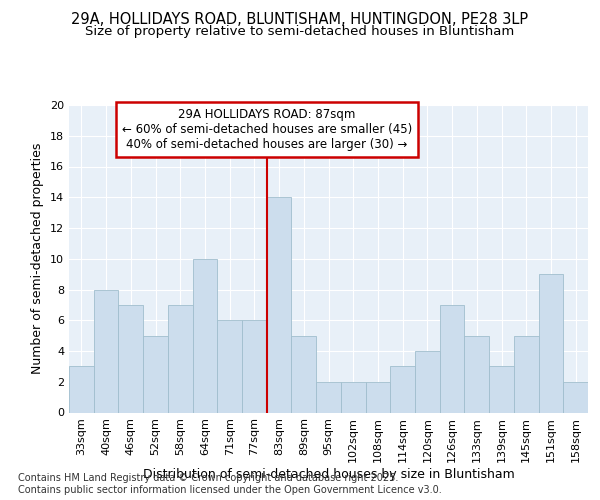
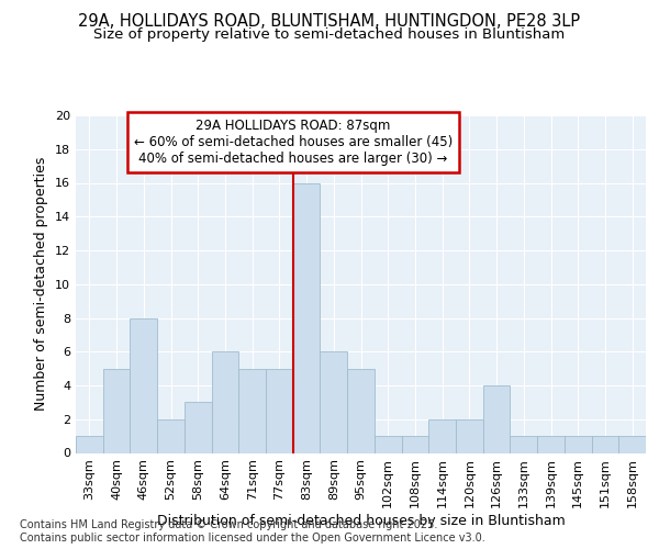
33sqm: 3 -> 1
40sqm: 8 -> 5
46sqm: 7 -> 8
52sqm: 5 -> 2
58sqm: 7 -> 3
64sqm: 10 -> 6
71sqm: 6 -> 5
77sqm: 6 -> 5
83sqm: 14 -> 16
89sqm: 5 -> 6
95sqm: 2 -> 5
102sqm: 2 -> 1
108sqm: 2 -> 1
114sqm: 3 -> 2
120sqm: 4 -> 2
126sqm: 7 -> 4
133sqm: 5 -> 1
139sqm: 3 -> 1
145sqm: 5 -> 1
151sqm: 9 -> 1
158sqm: 2 -> 1
